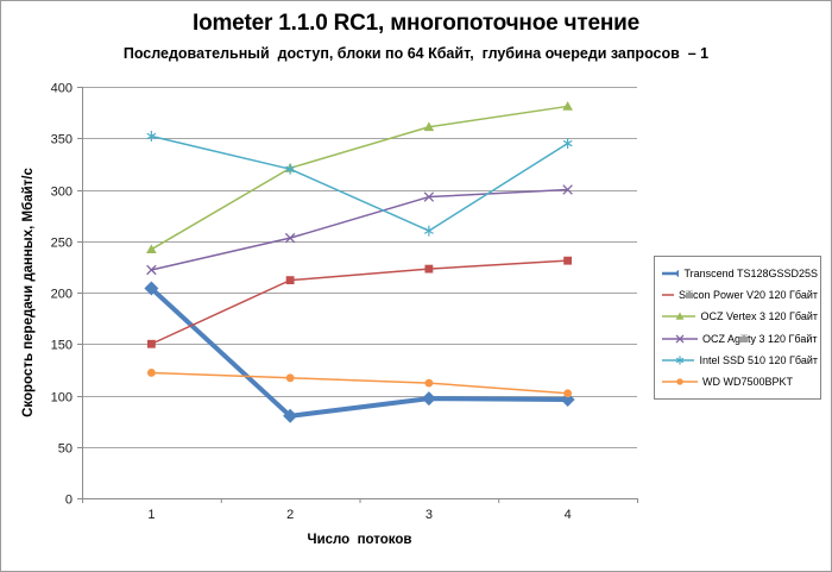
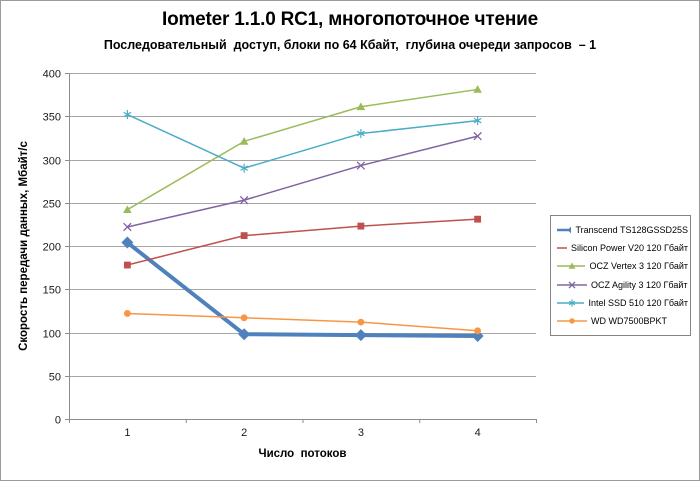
Silicon Power V20 120 Гбайт/1: 150 -> 180
Transcend TS128GSSD25S/2: 80 -> 100
Intel SSD 510 120 Гбайт/2: 320 -> 290
Intel SSD 510 120 Гбайт/3: 260 -> 330
OCZ Agility 3 120 Гбайт/4: 300 -> 330
